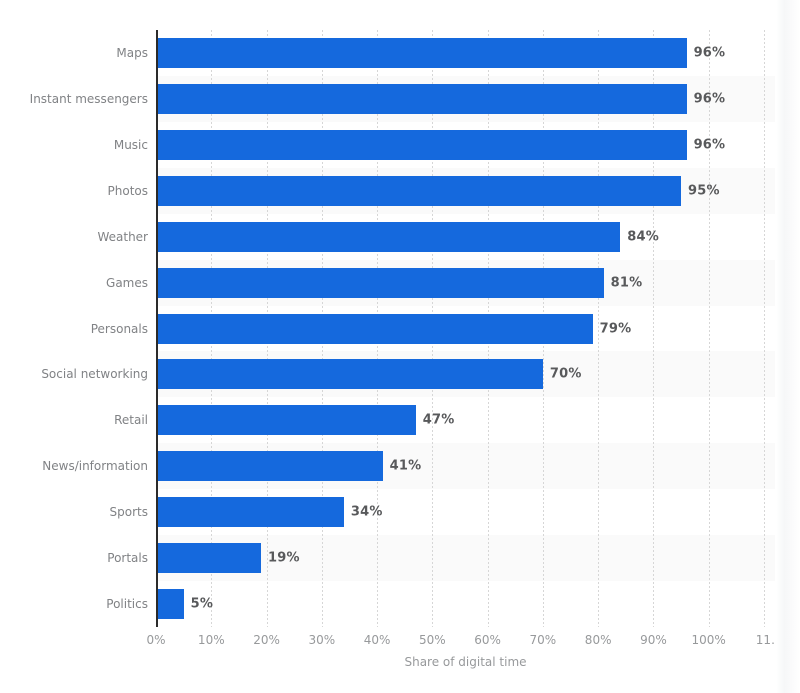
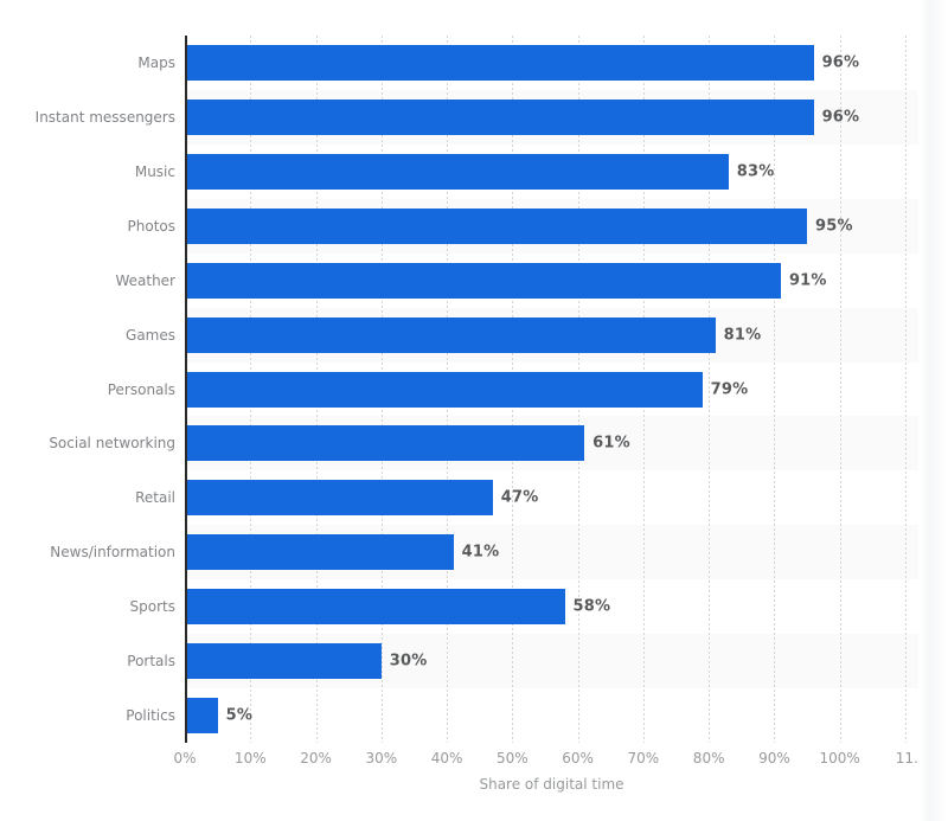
Music: 96% -> 83%
Weather: 84% -> 91%
Social networking: 70% -> 61%
Sports: 34% -> 58%
Portals: 19% -> 30%
